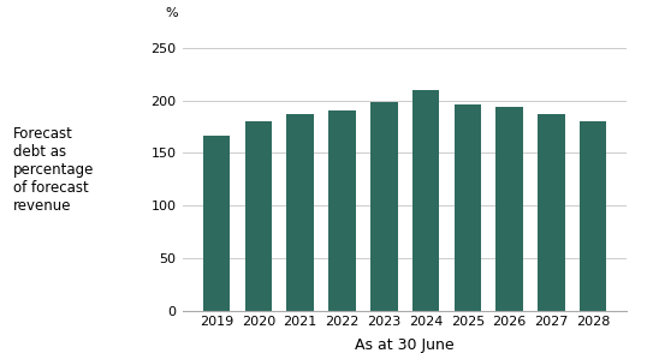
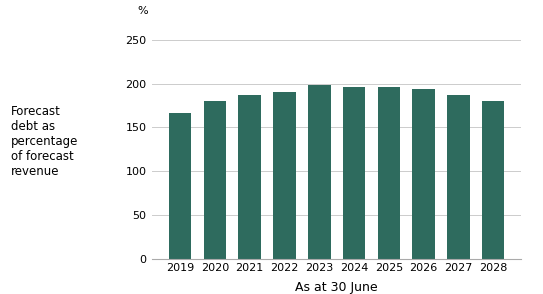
2024: 210 -> 196
